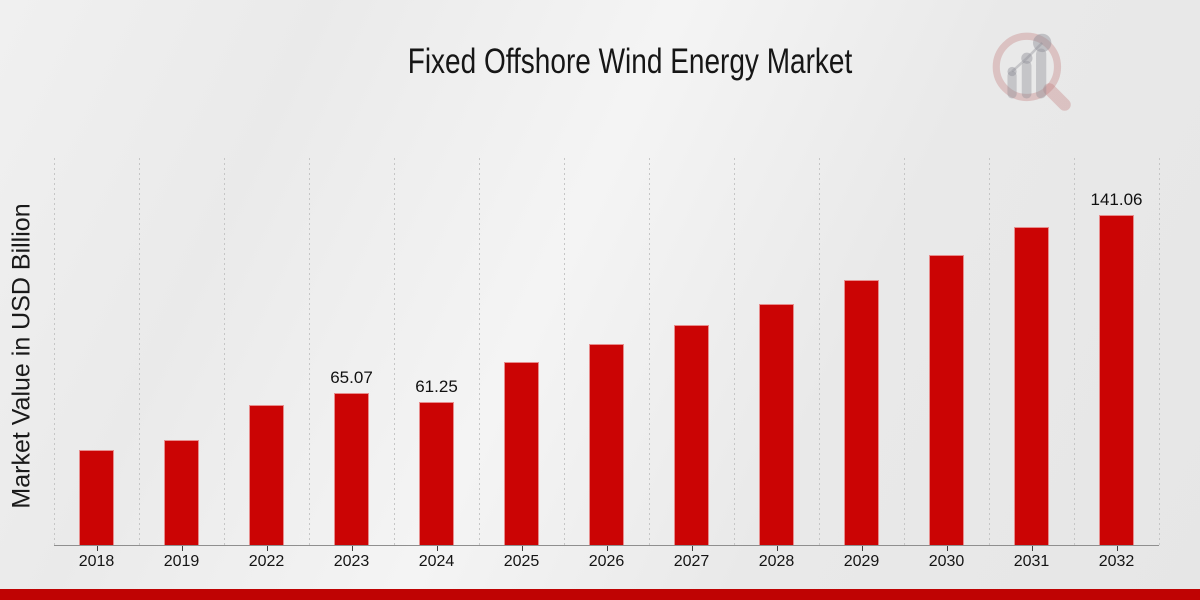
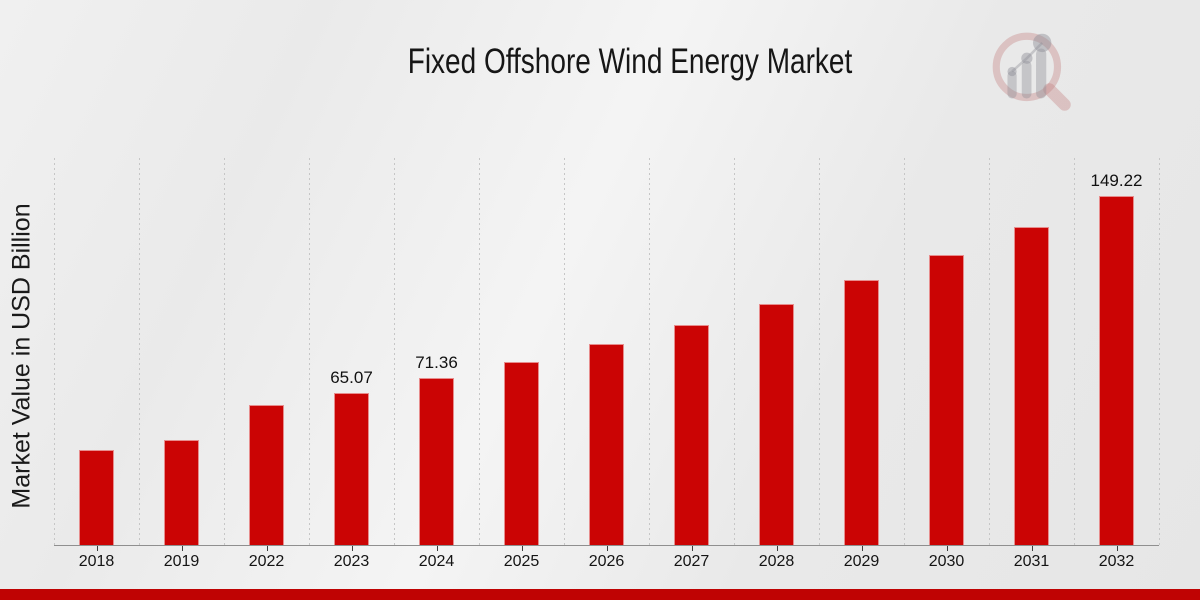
2024: 61.25 -> 71.36
2032: 141.06 -> 149.22
